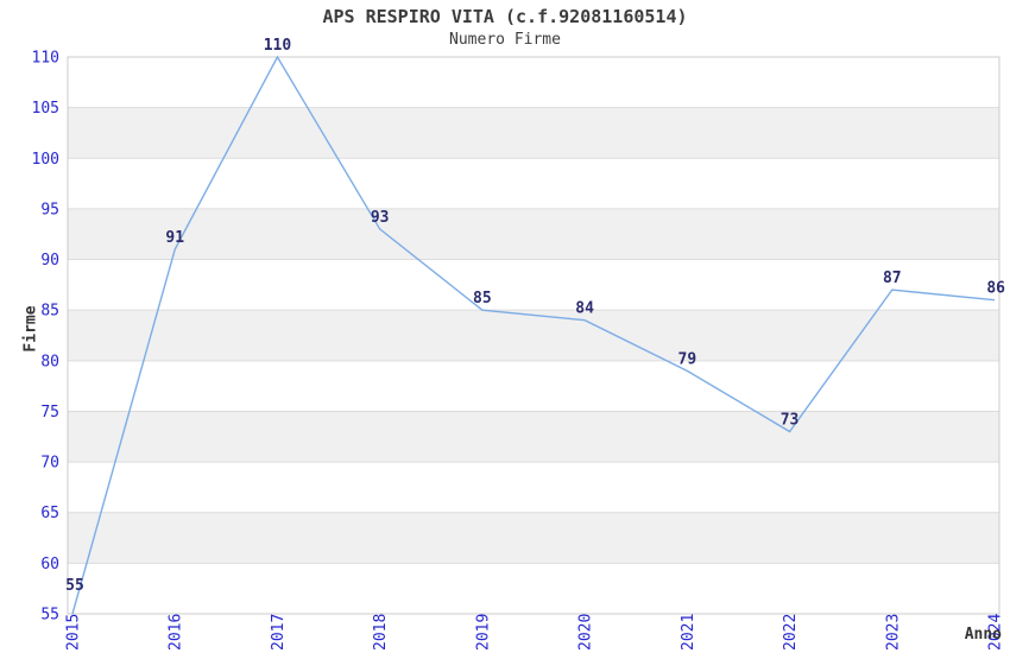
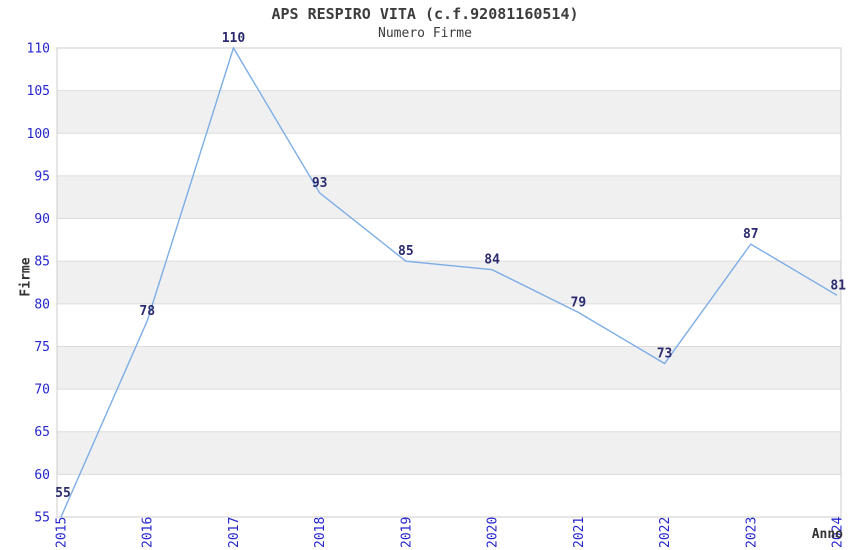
2016: 91 -> 78
2024: 86 -> 81
